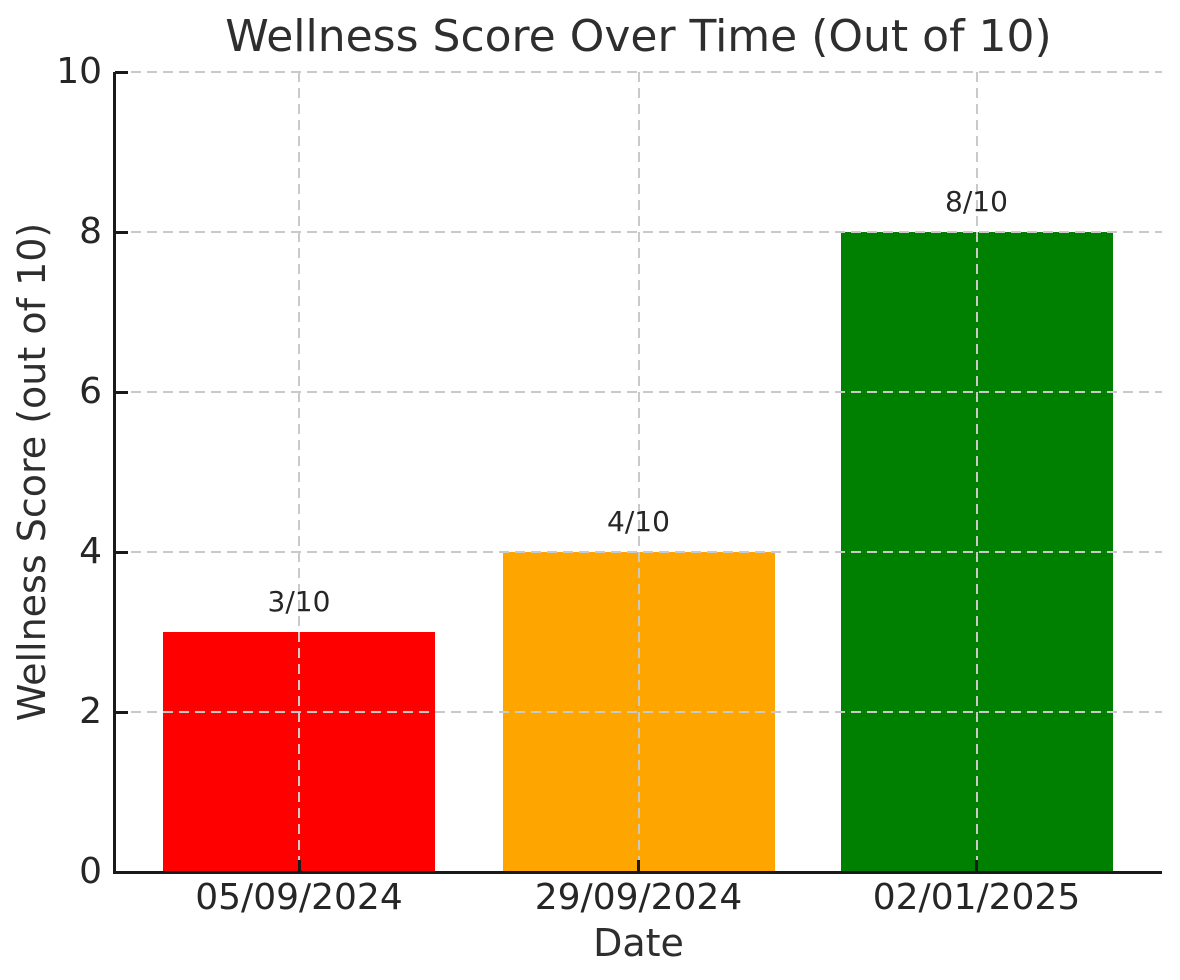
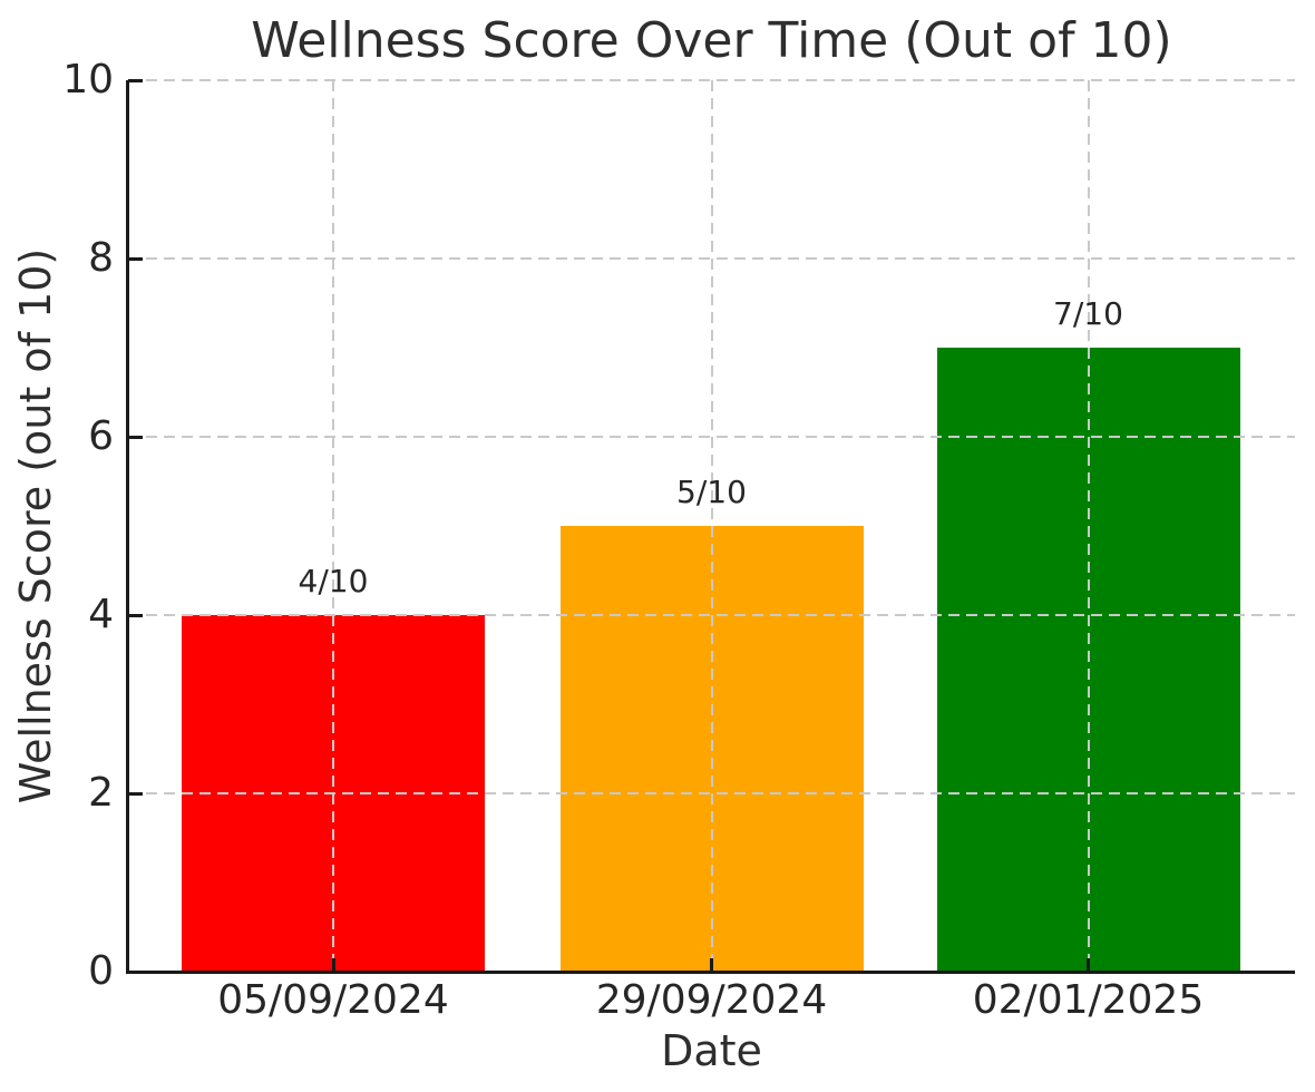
05/09/2024: 3 -> 4
29/09/2024: 4 -> 5
02/01/2025: 8 -> 7
